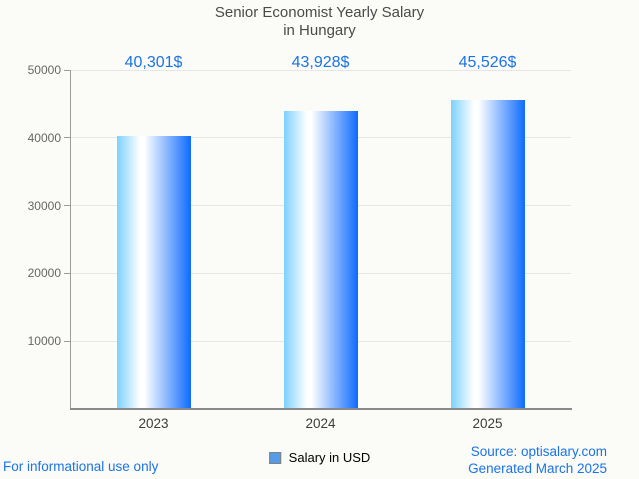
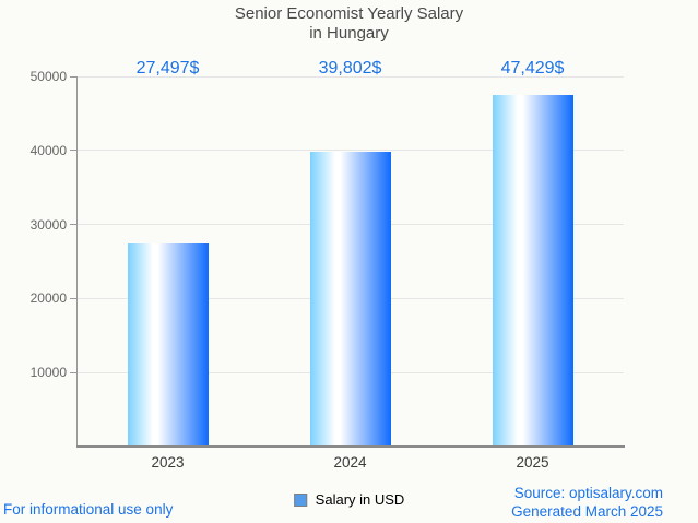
2023: 40,301 -> 27,497
2024: 43,928 -> 39,802
2025: 45,526 -> 47,429
